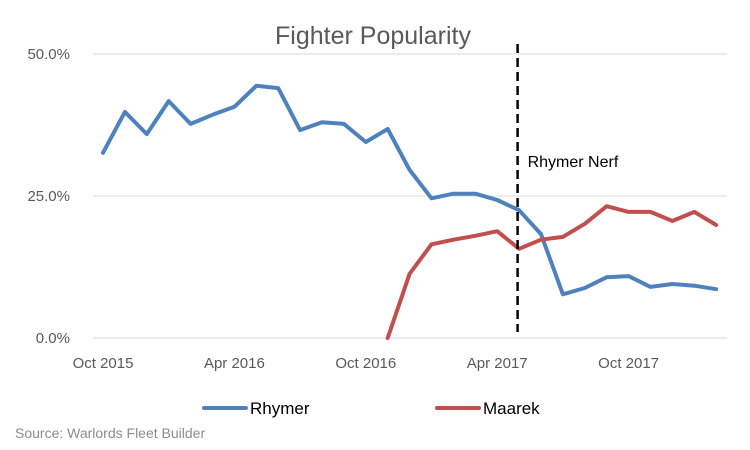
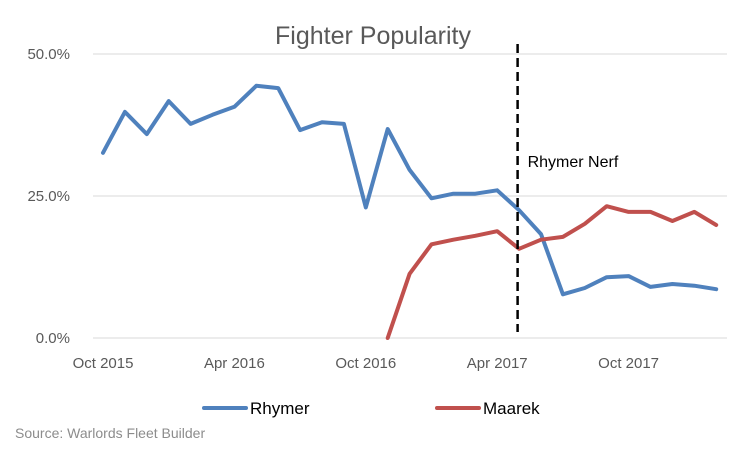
Rhymer/Oct 2016: 34% -> 23%
Rhymer/Apr 2017: 24% -> 26%
